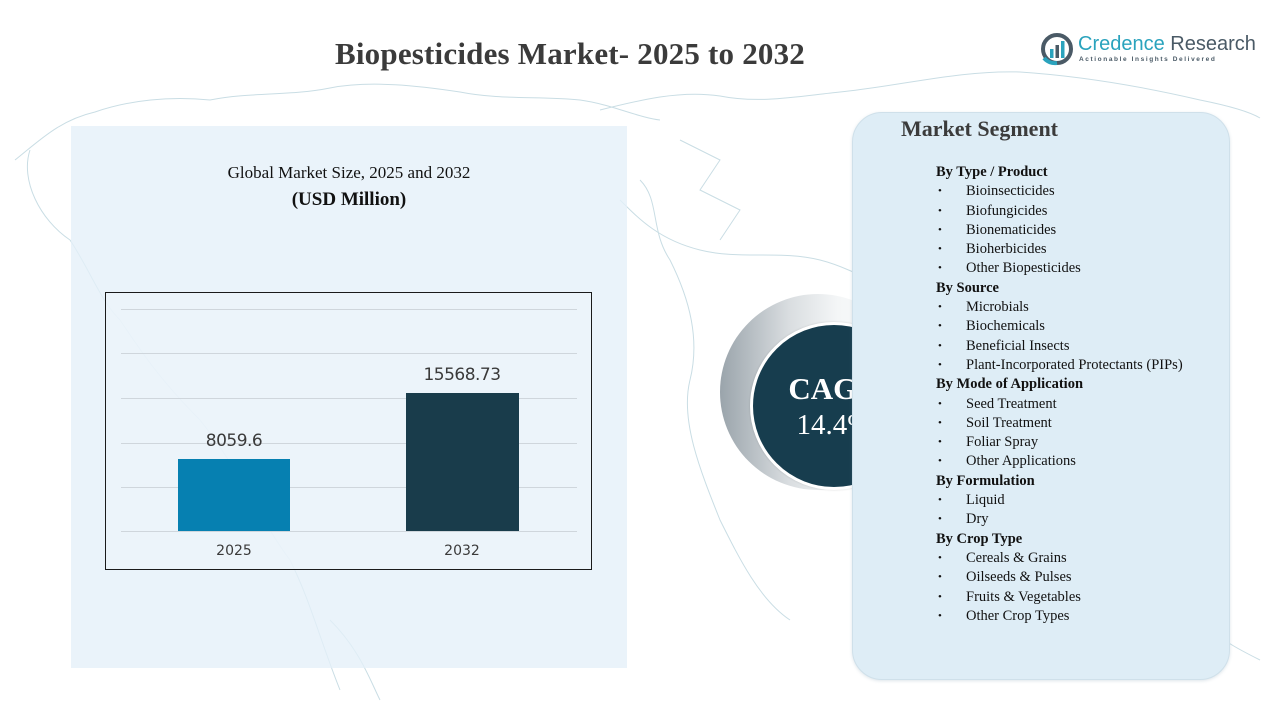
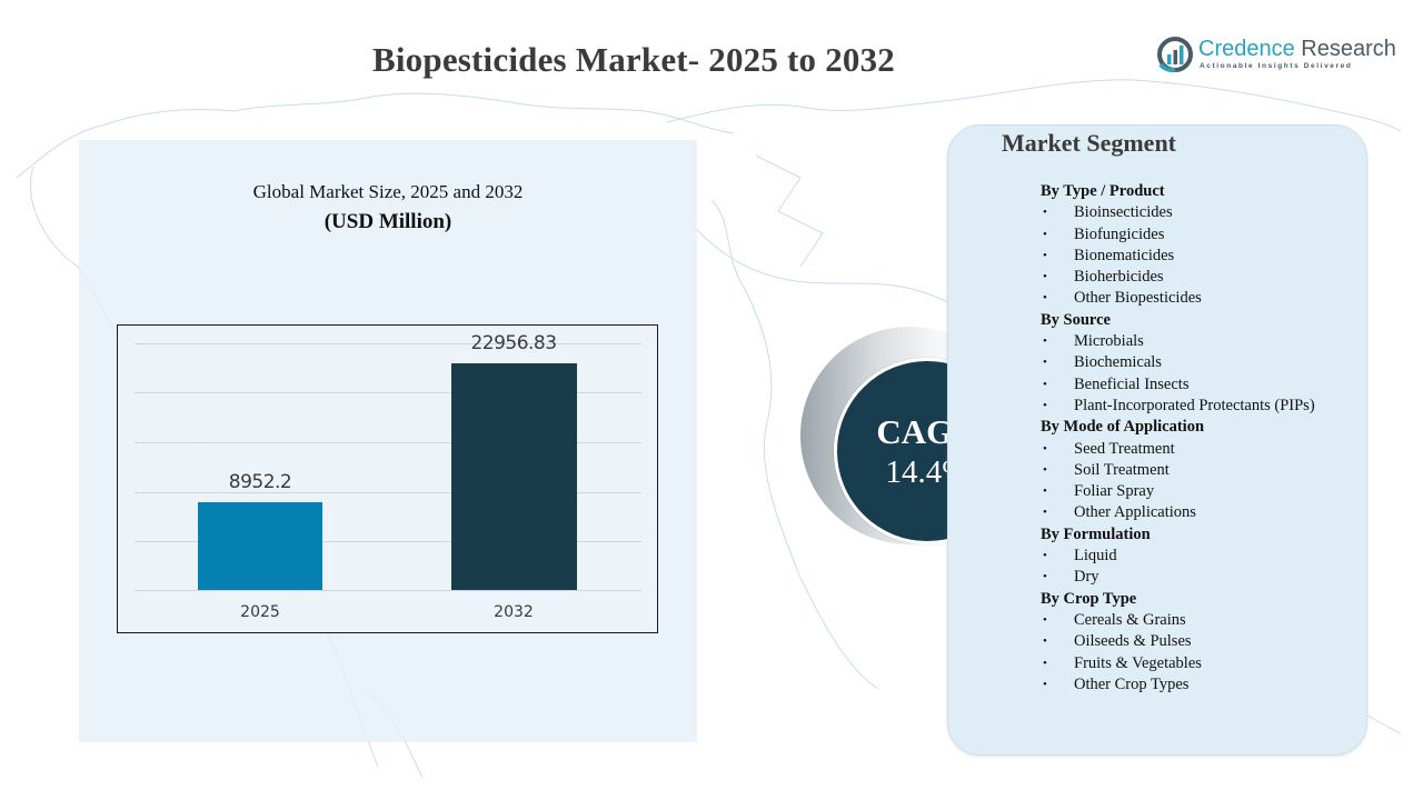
2025: 8059.6 -> 8952.2
2032: 15568.73 -> 22956.83
